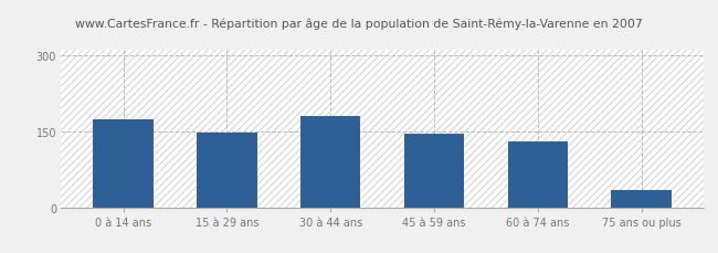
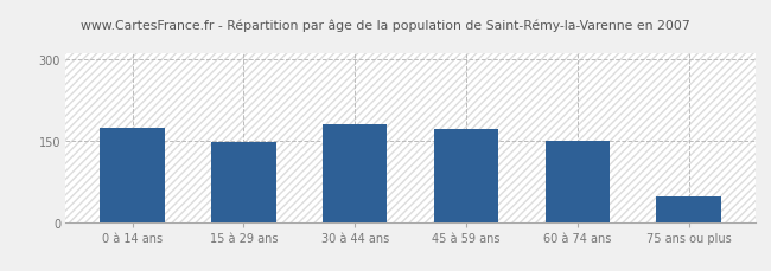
45 à 59 ans: 145 -> 171
60 à 74 ans: 130 -> 149
75 ans ou plus: 35 -> 46
